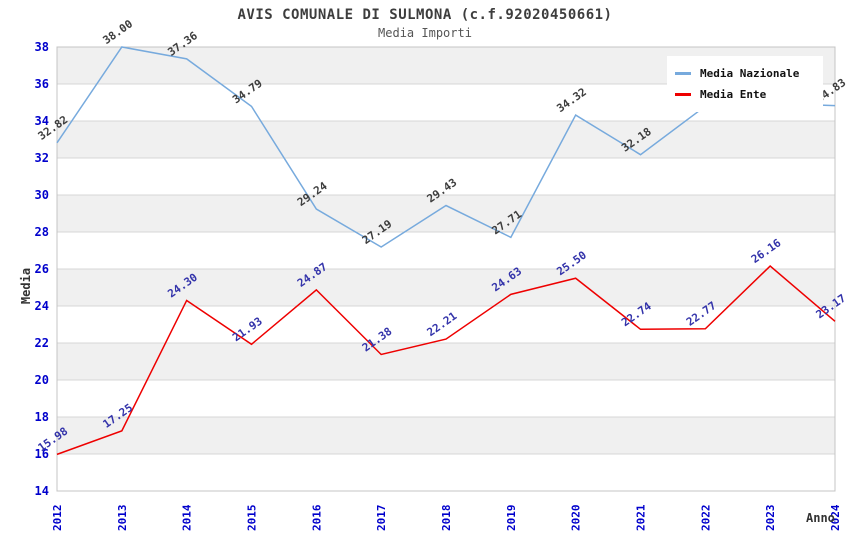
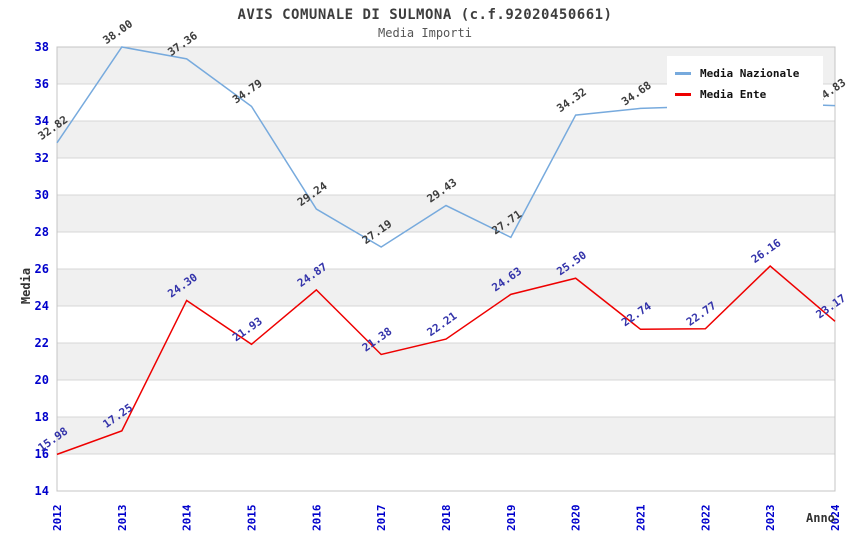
Media Nazionale/2021: 32.18 -> 34.68
